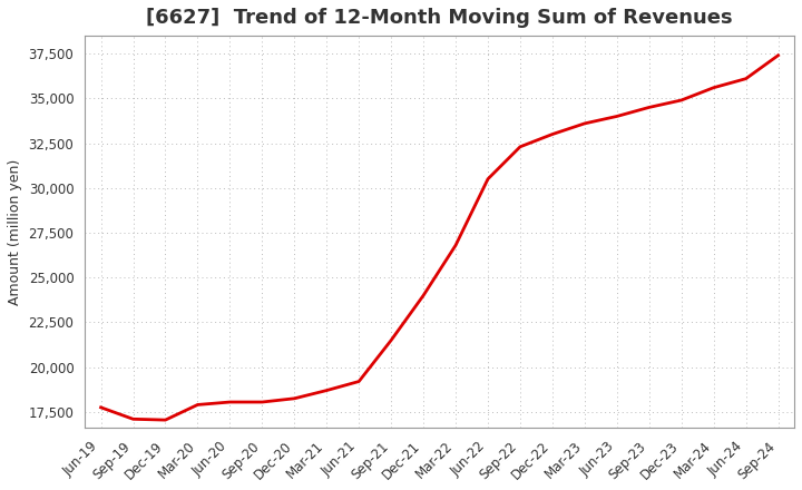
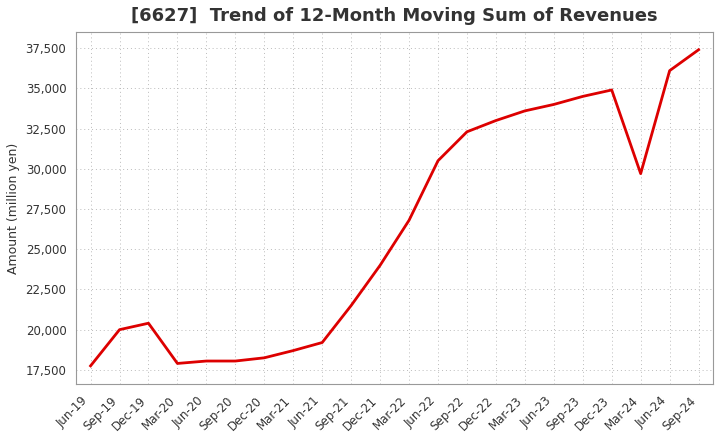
Sep-19: 17,100 -> 20,000
Dec-19: 17,000 -> 20,400
Mar-24: 35,600 -> 29,700
